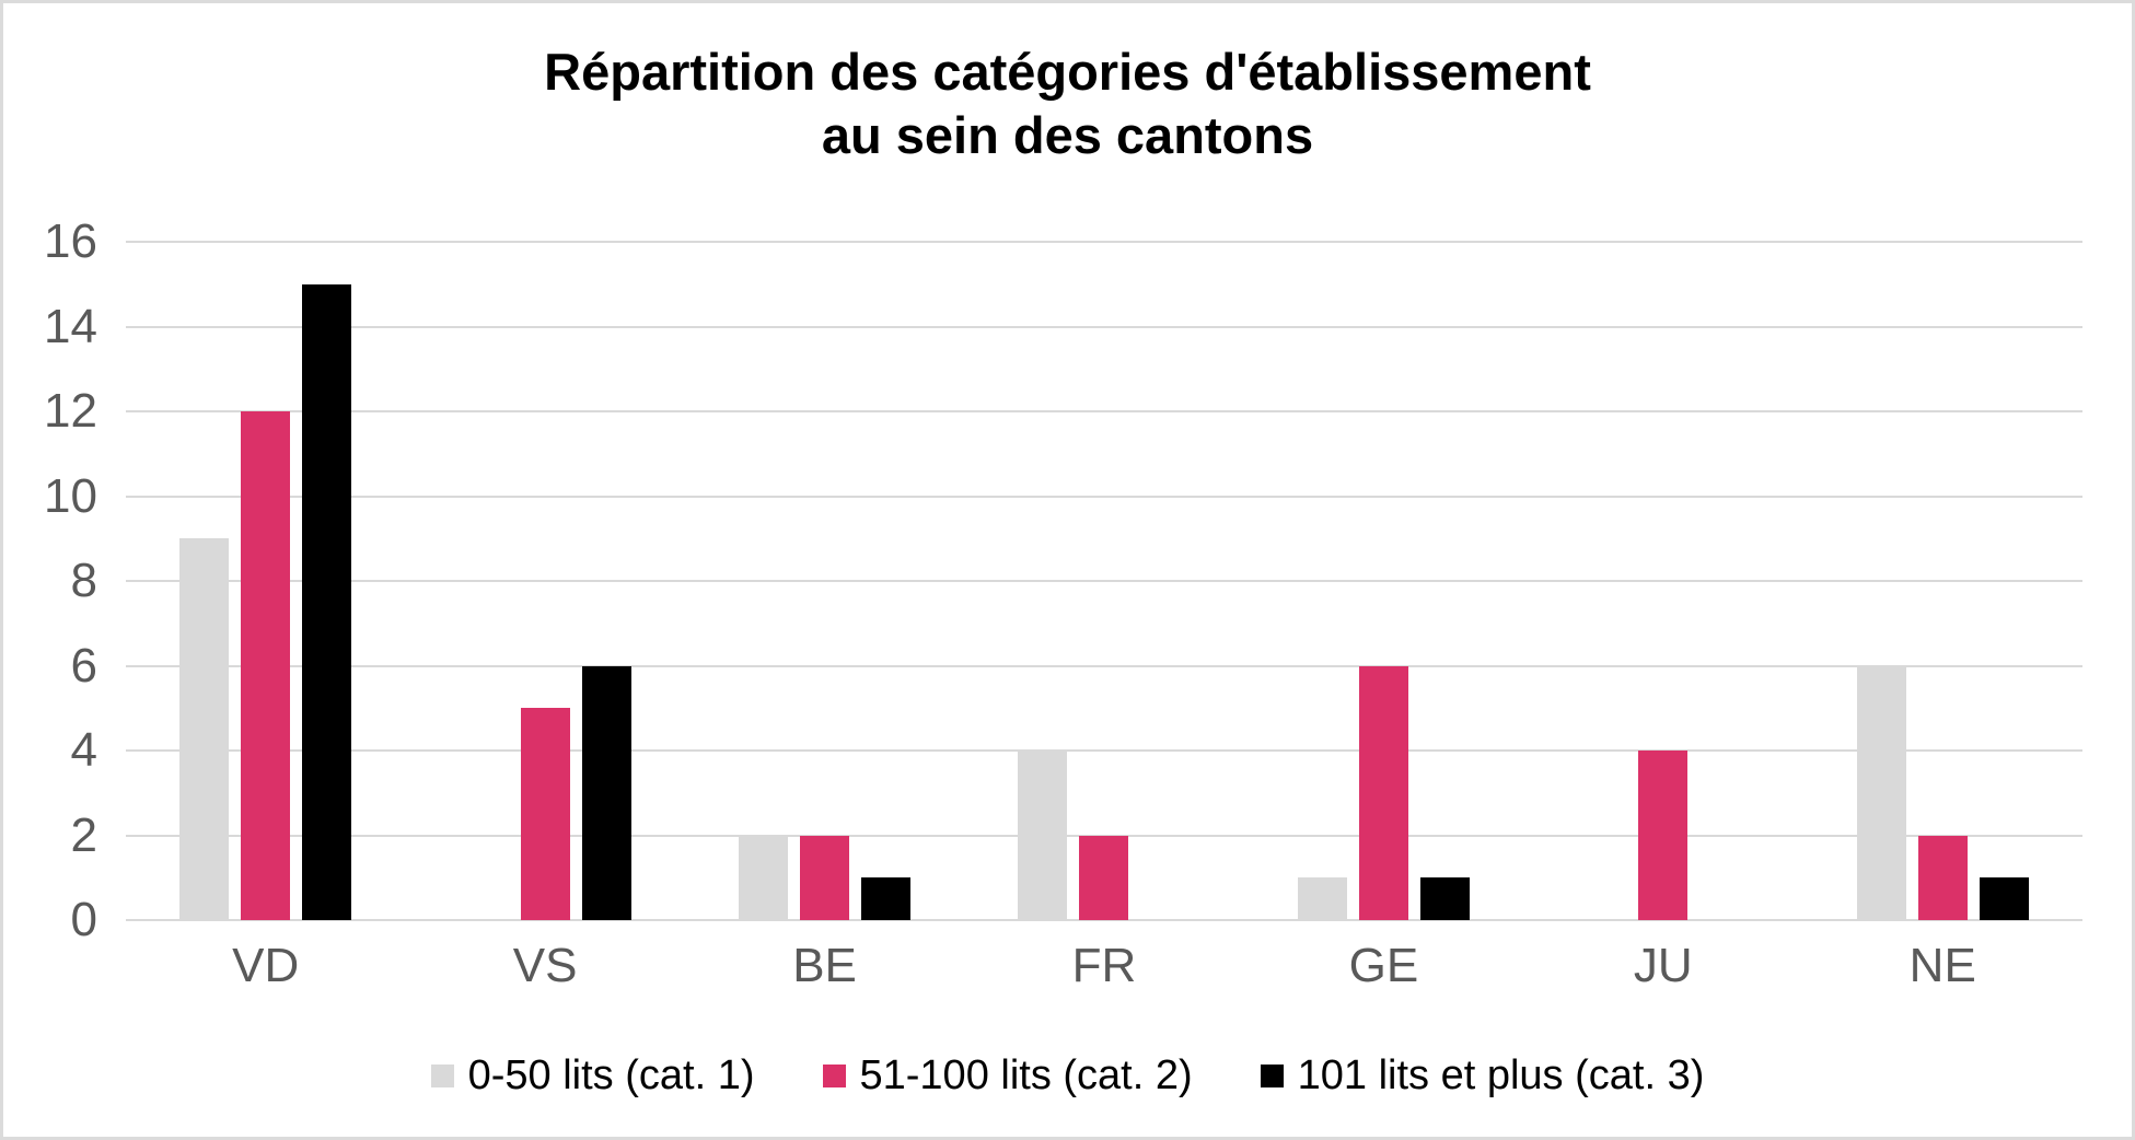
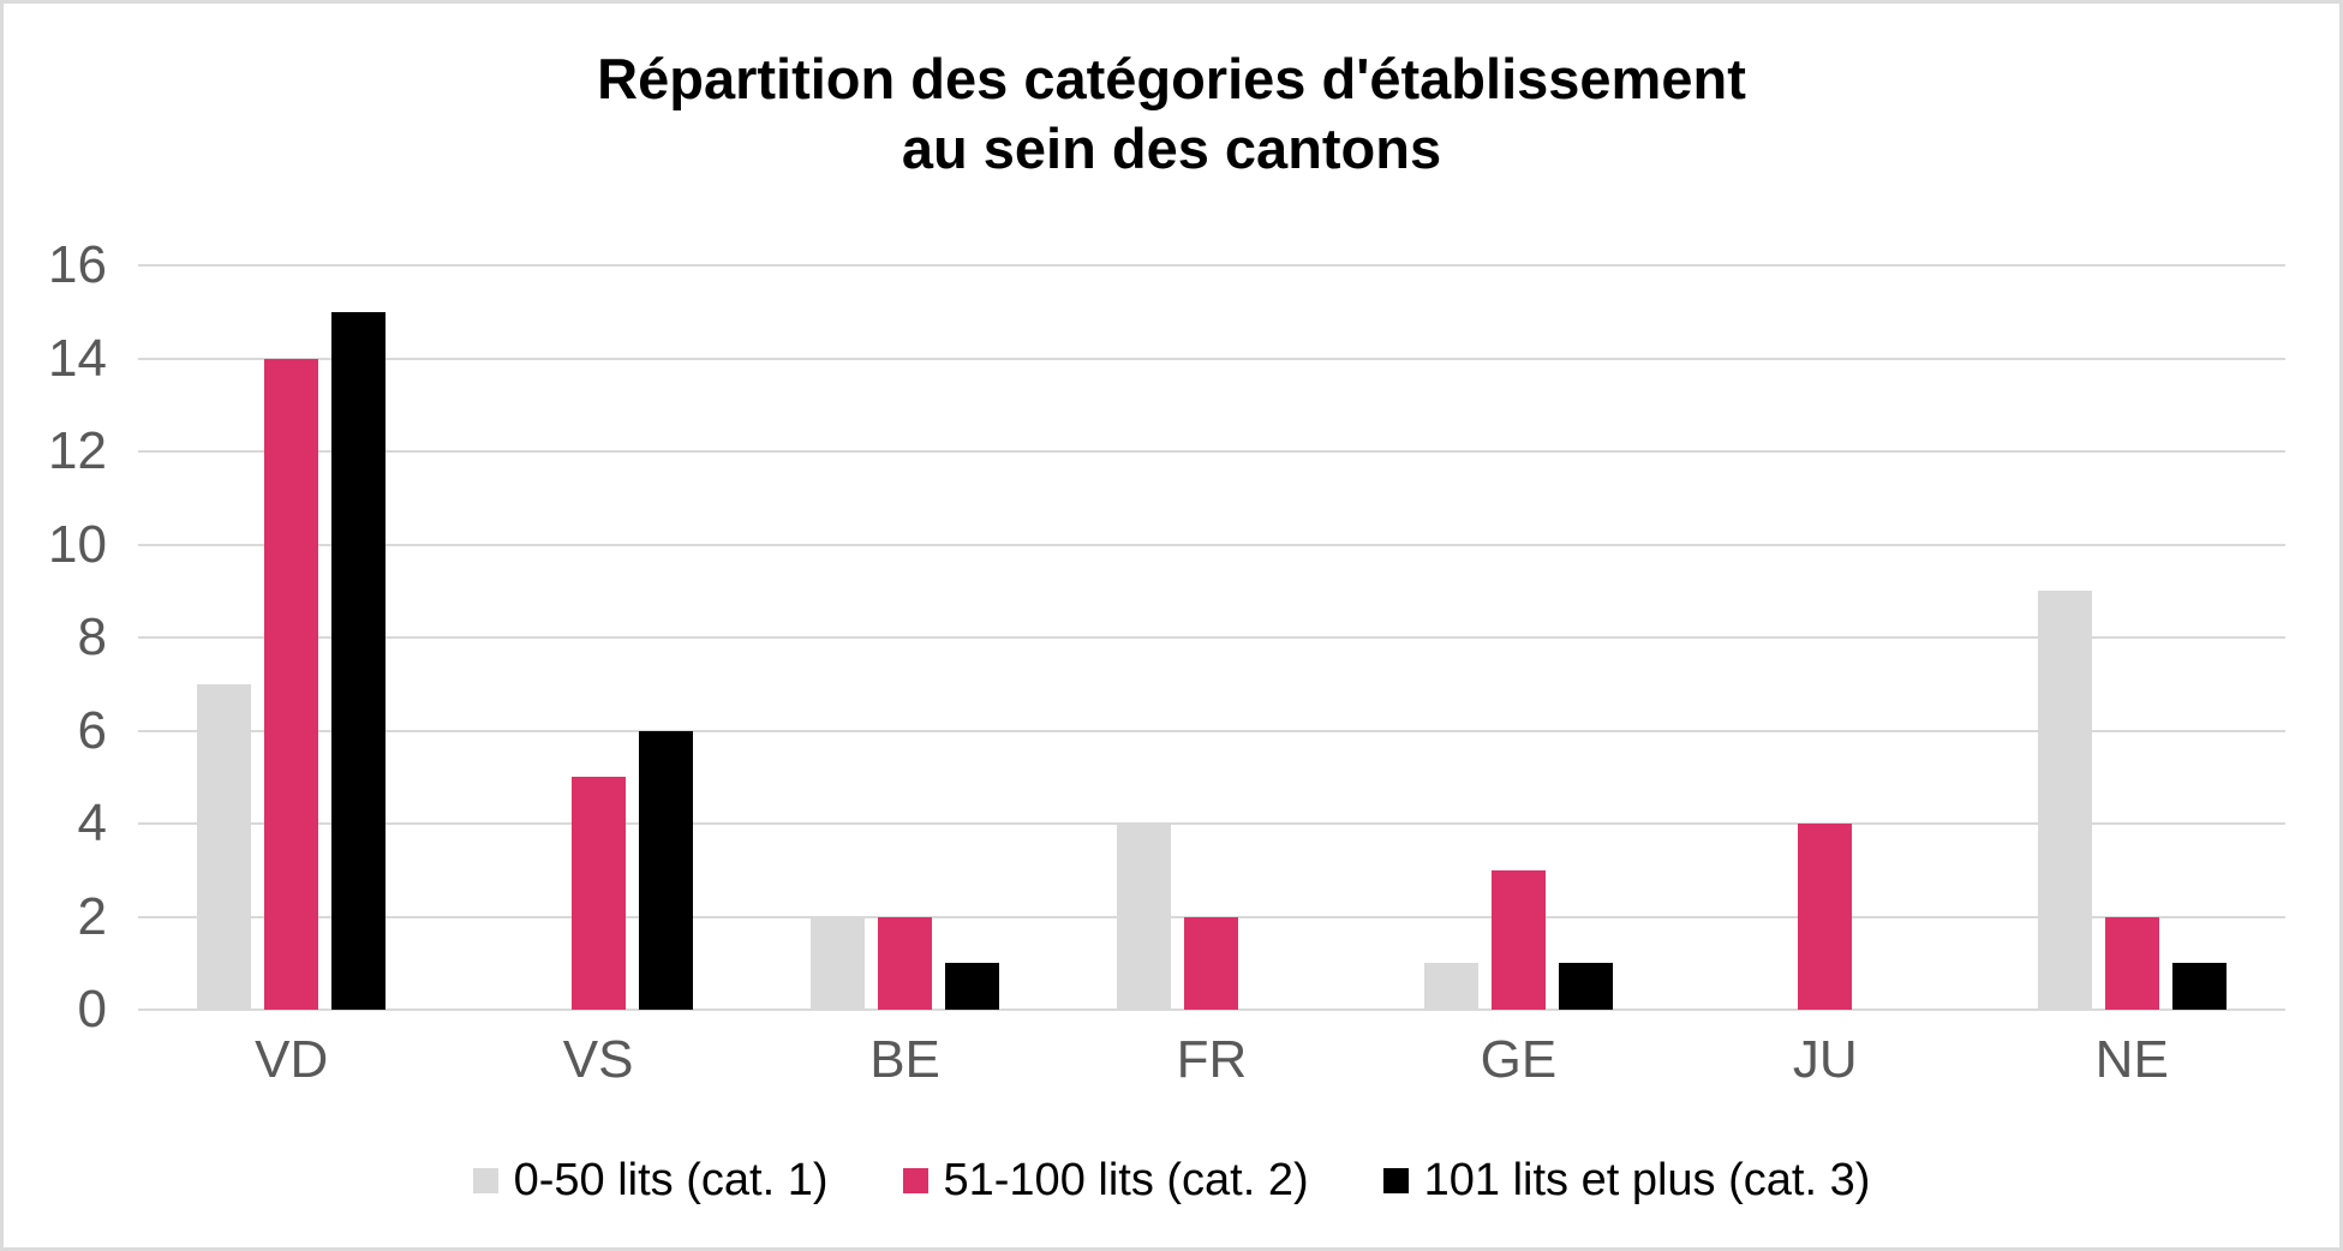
0-50 lits (cat. 1)/VD: 9 -> 7
51-100 lits (cat. 2)/VD: 12 -> 14
51-100 lits (cat. 2)/GE: 6 -> 3
0-50 lits (cat. 1)/NE: 6 -> 9
